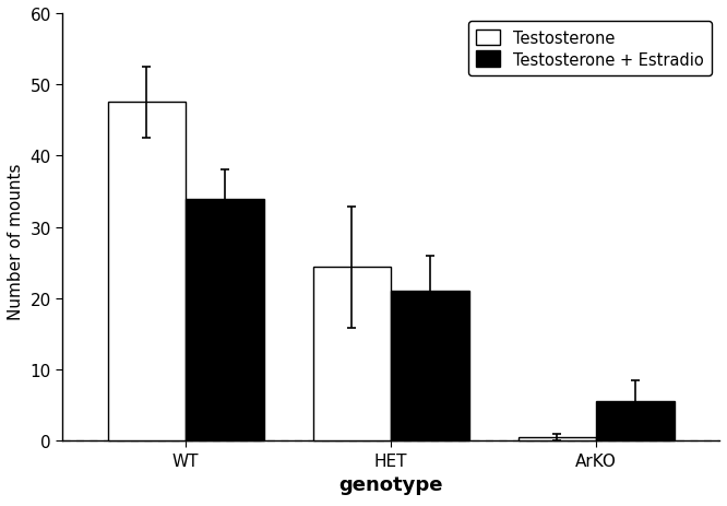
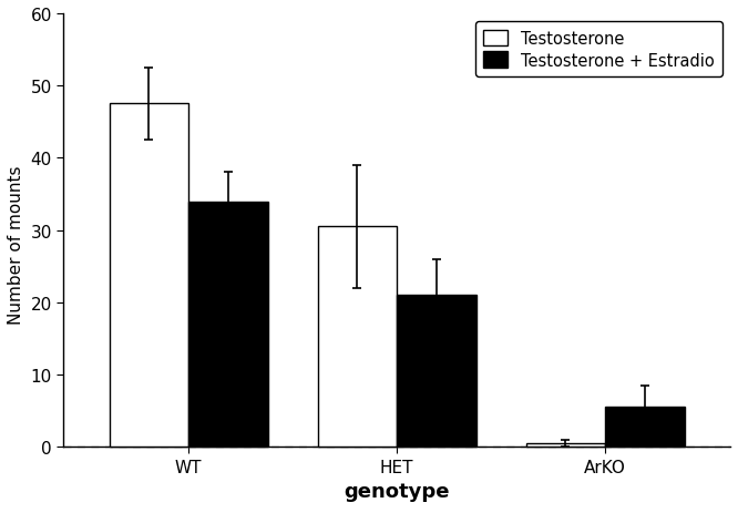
Testosterone/HET: 24.4 -> 30.5
